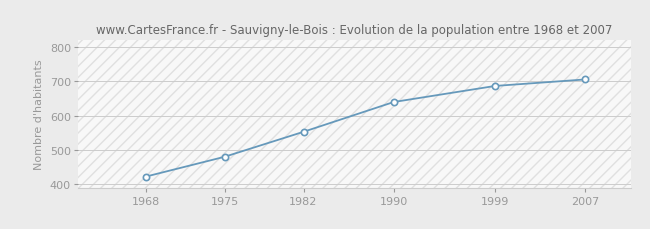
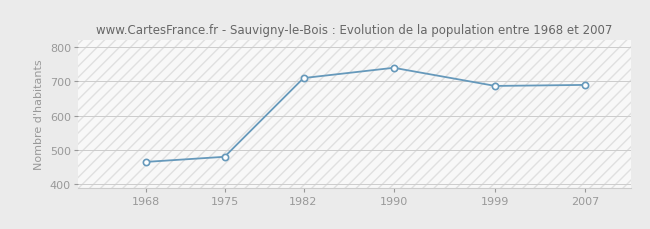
1968: 422 -> 465
1982: 553 -> 710
1990: 640 -> 740
2007: 706 -> 690
